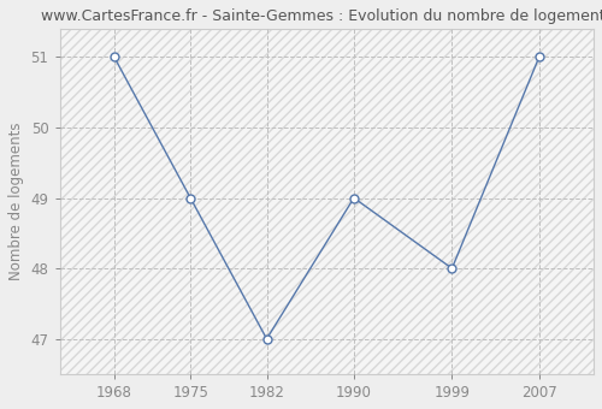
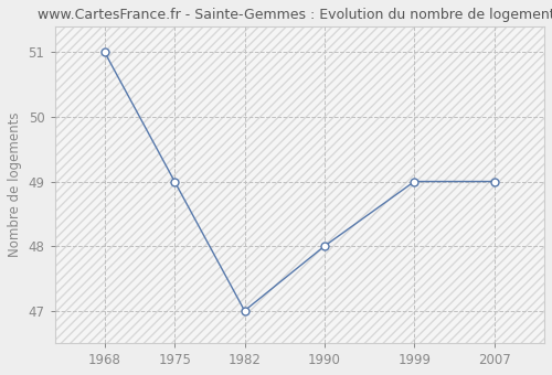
1990: 49 -> 48
1999: 48 -> 49
2007: 51 -> 49
